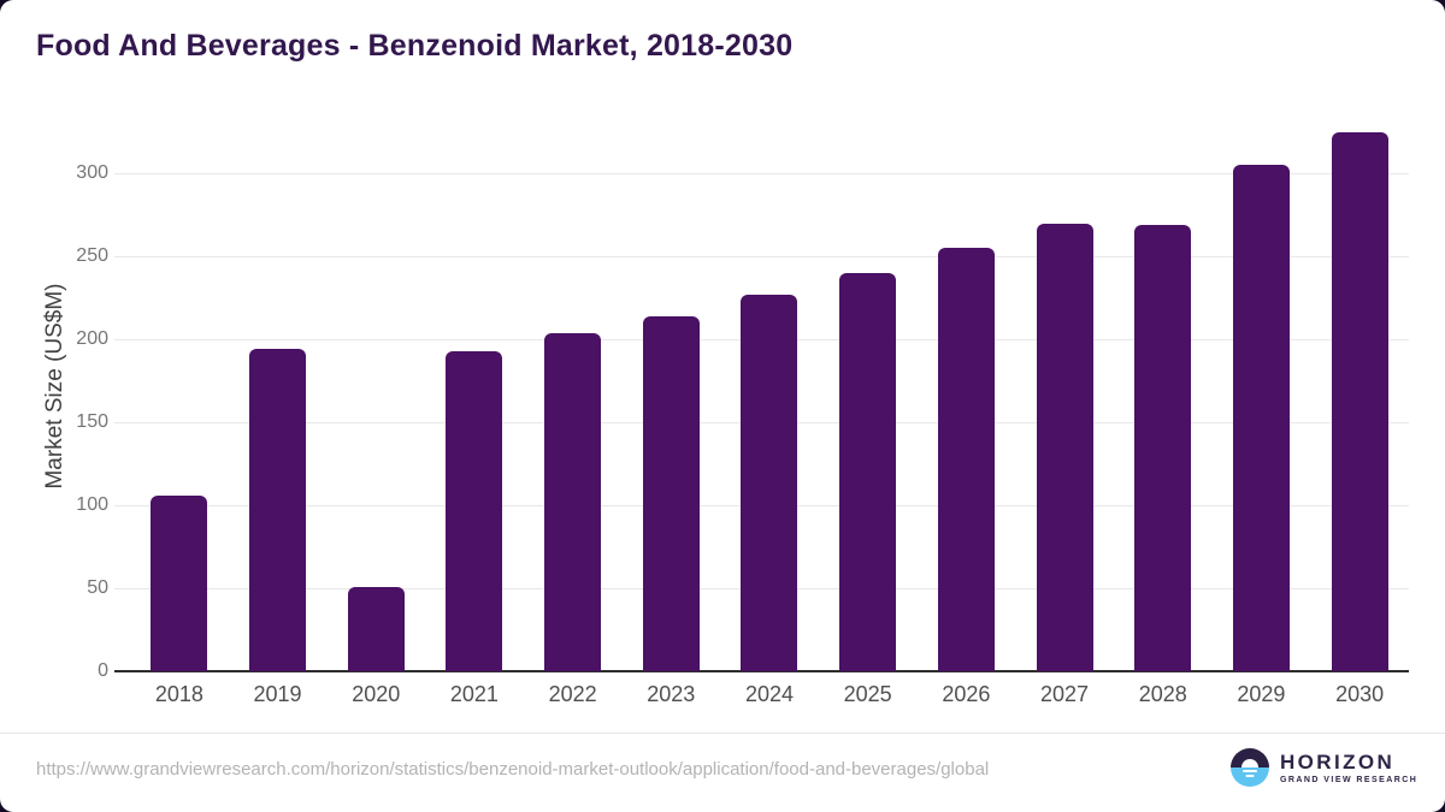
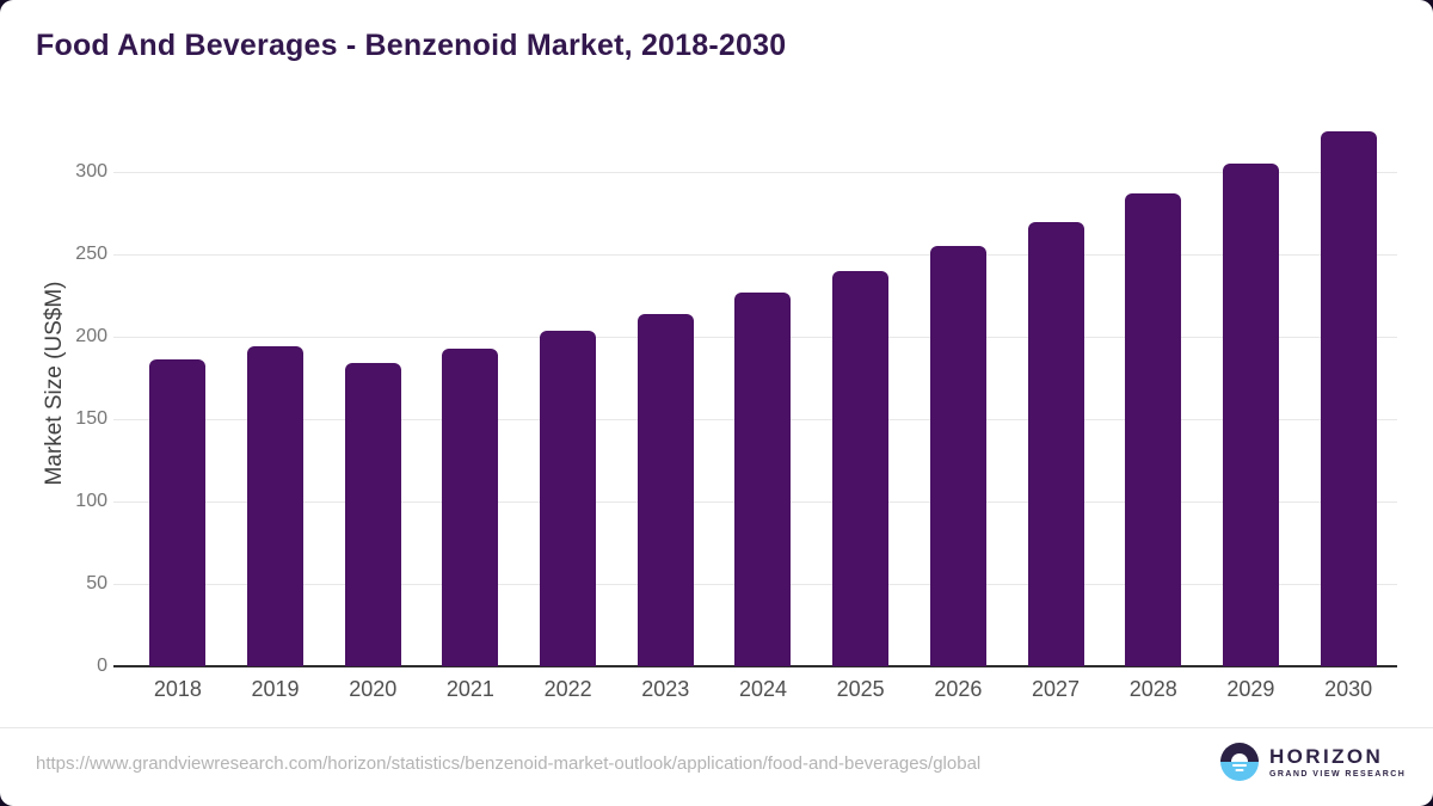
2018: 106 -> 186
2020: 51 -> 184
2028: 269 -> 287
